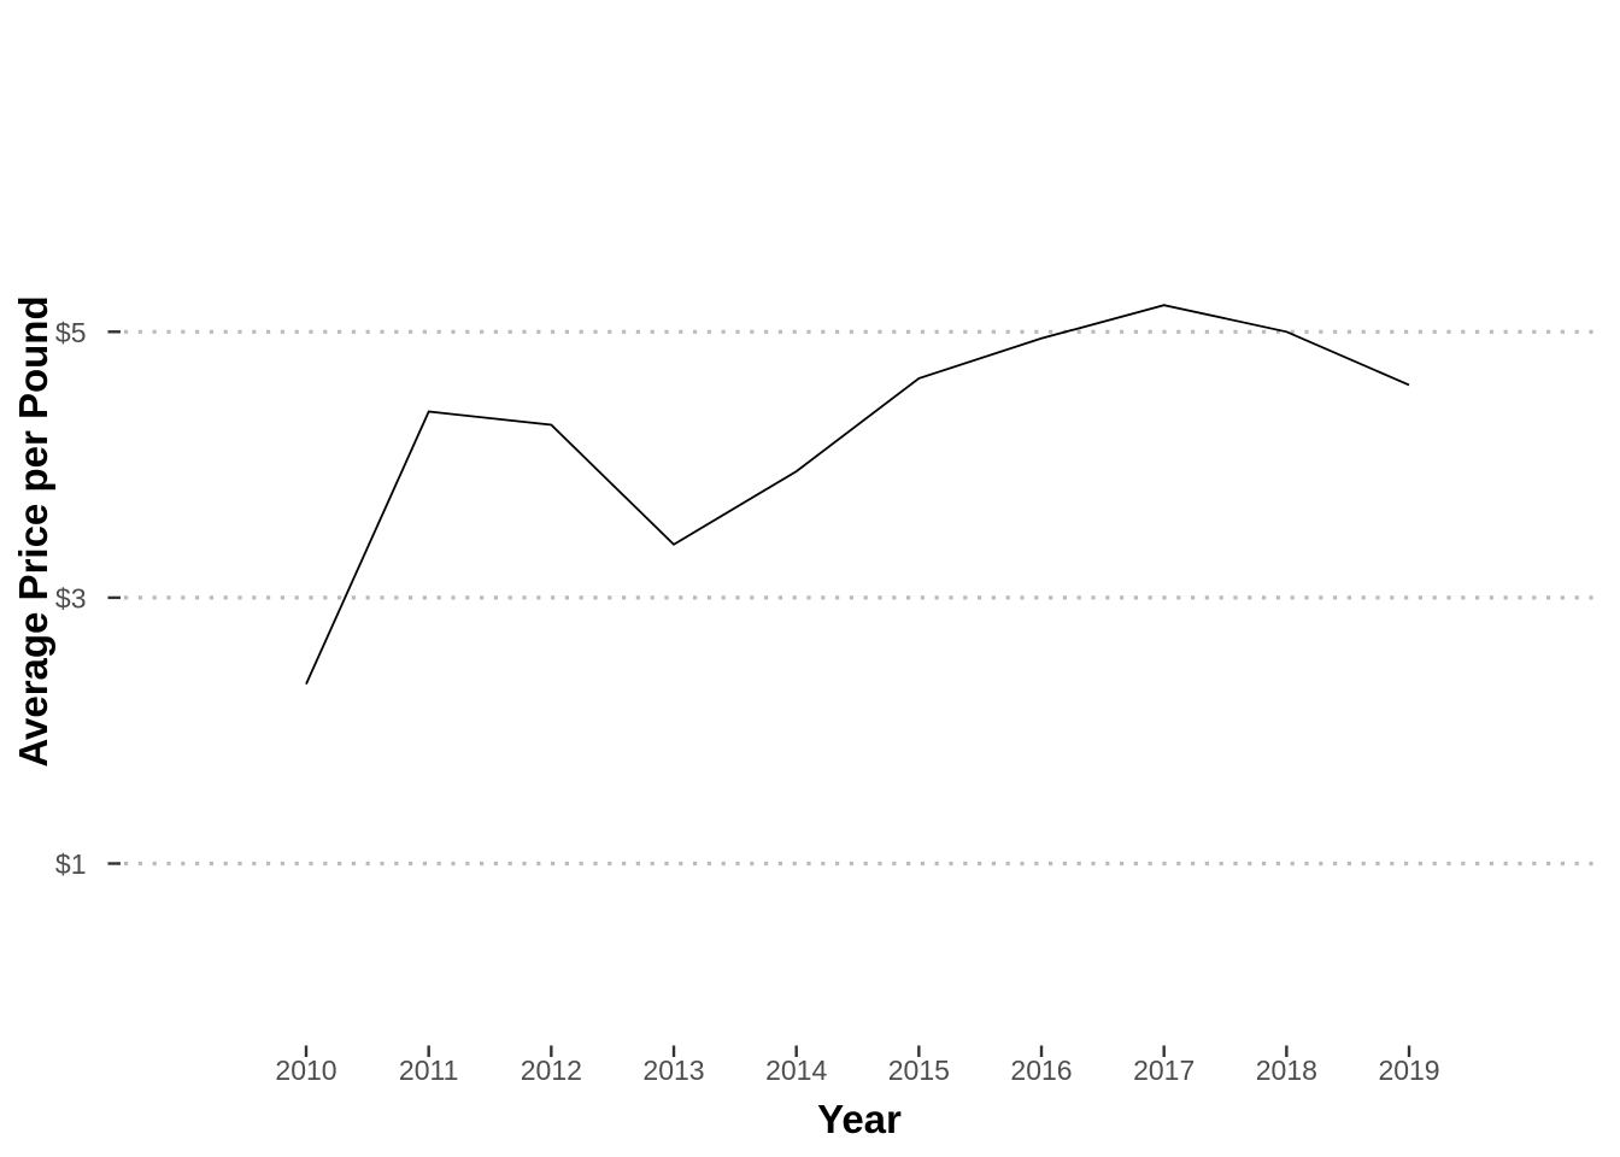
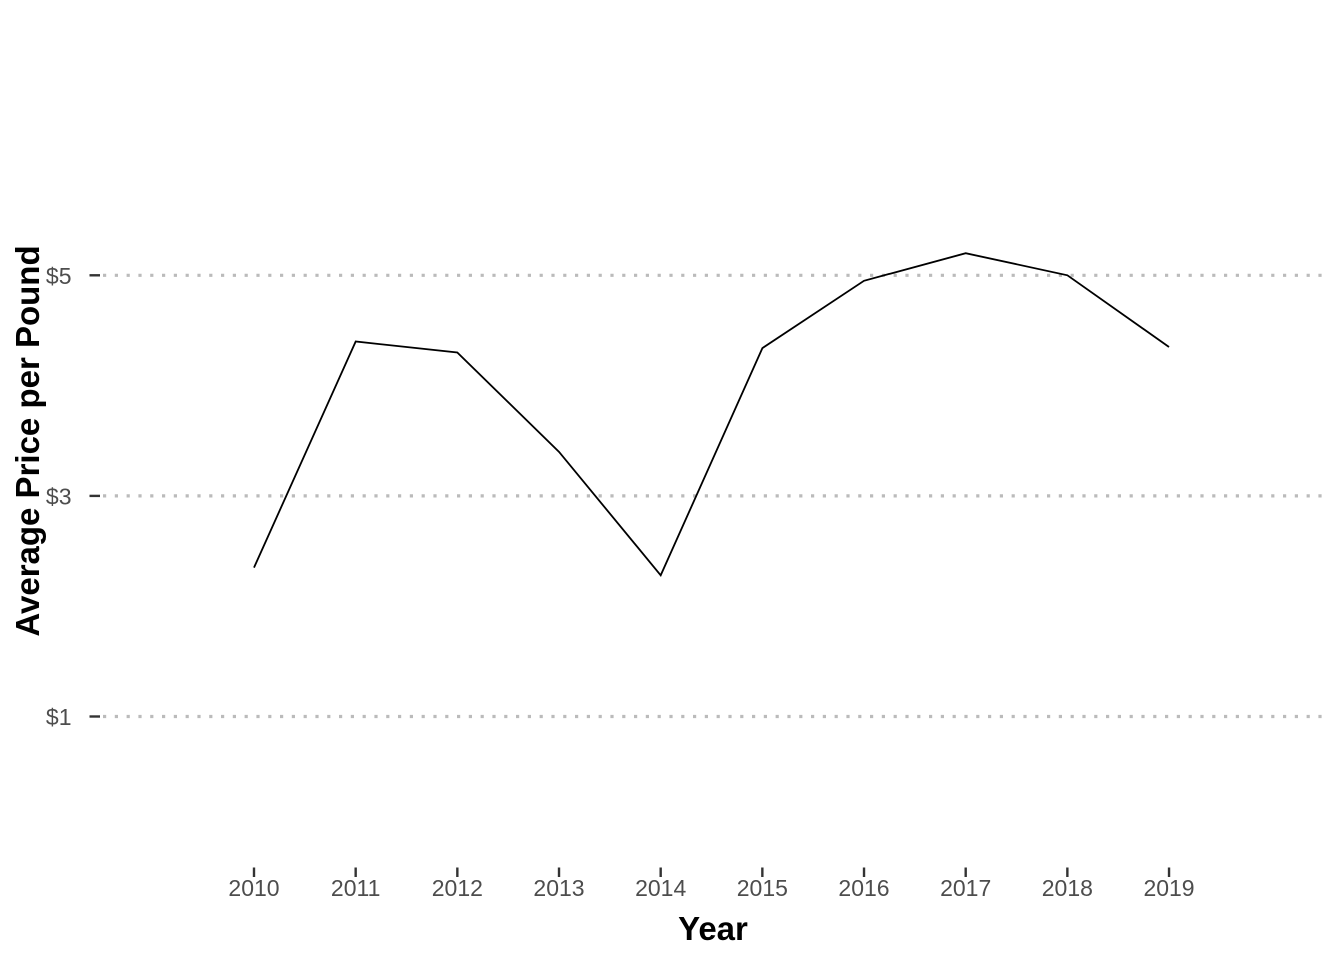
2014: $3.95 -> $2.28
2015: $4.65 -> $4.34
2019: $4.60 -> $4.35
